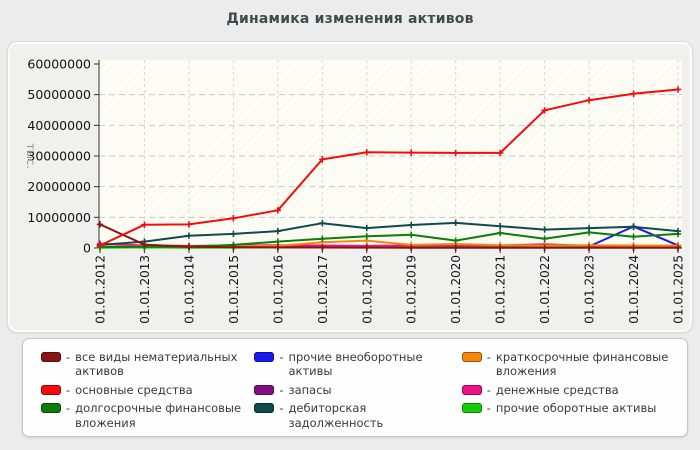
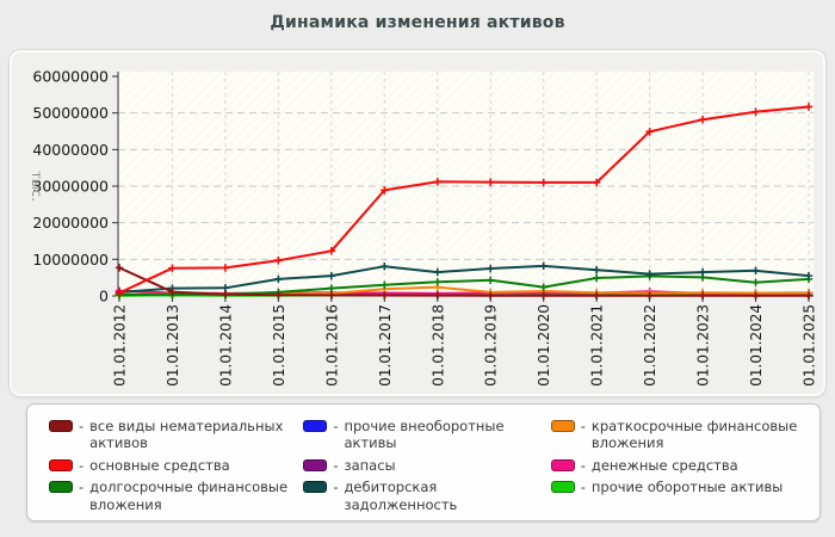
дебиторская задолженность/01.01.2014: 4000000 -> 2000000
долгосрочные финансовые вложения/01.01.2022: 3000000 -> 5000000
прочие внеоборотные активы/01.01.2024: 7000000 -> 1000000
